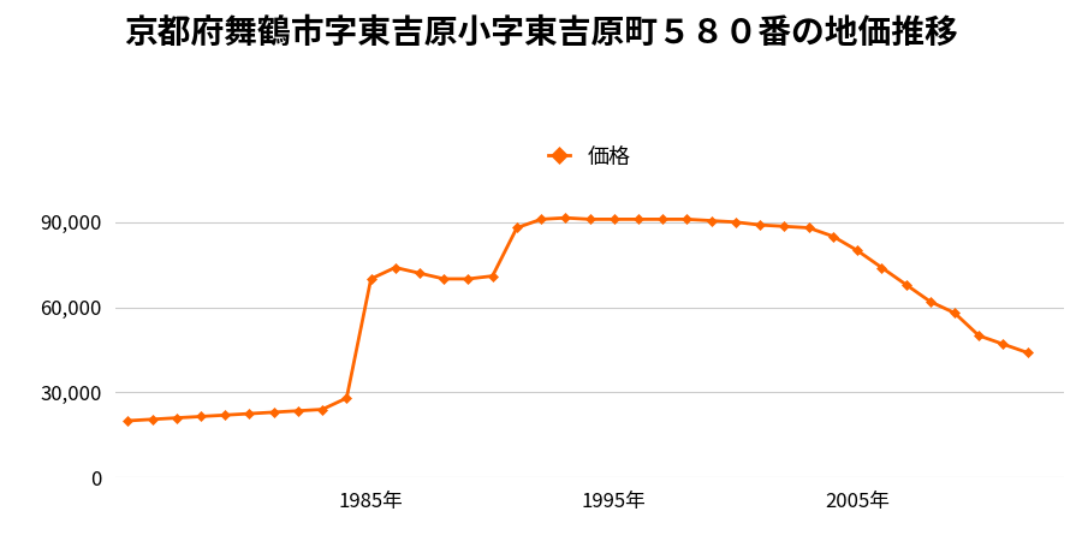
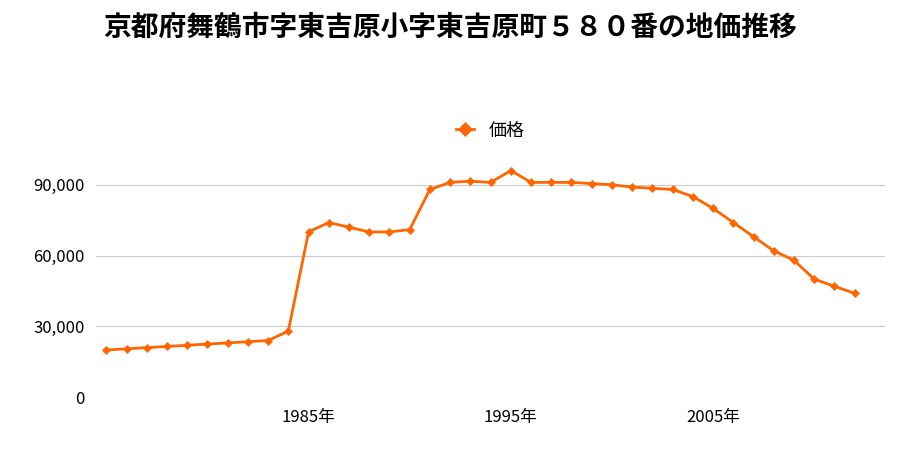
1995年: 91,000 -> 96,000
